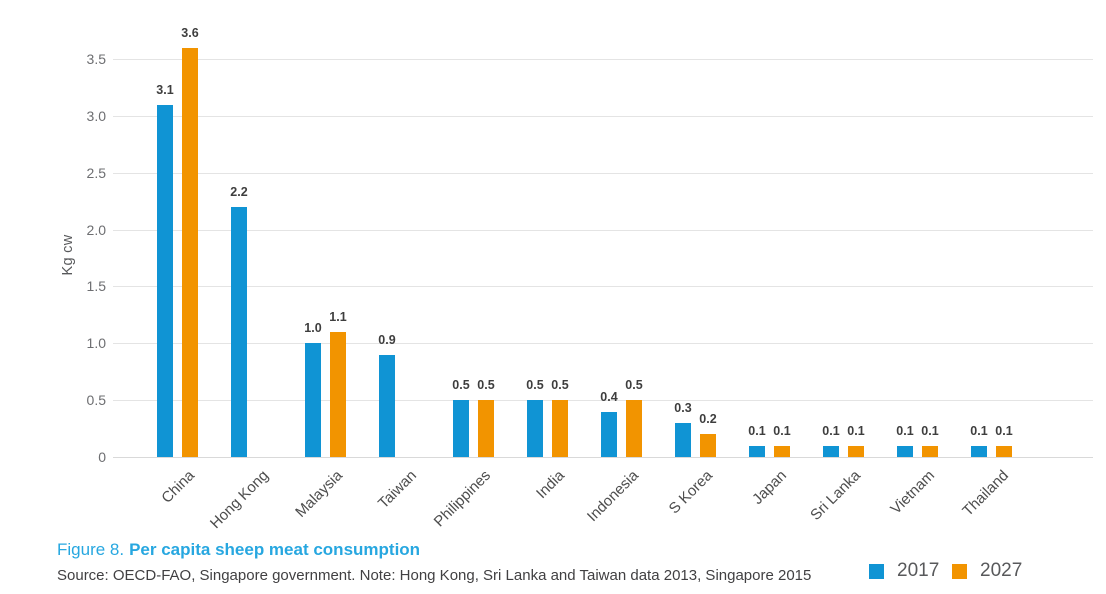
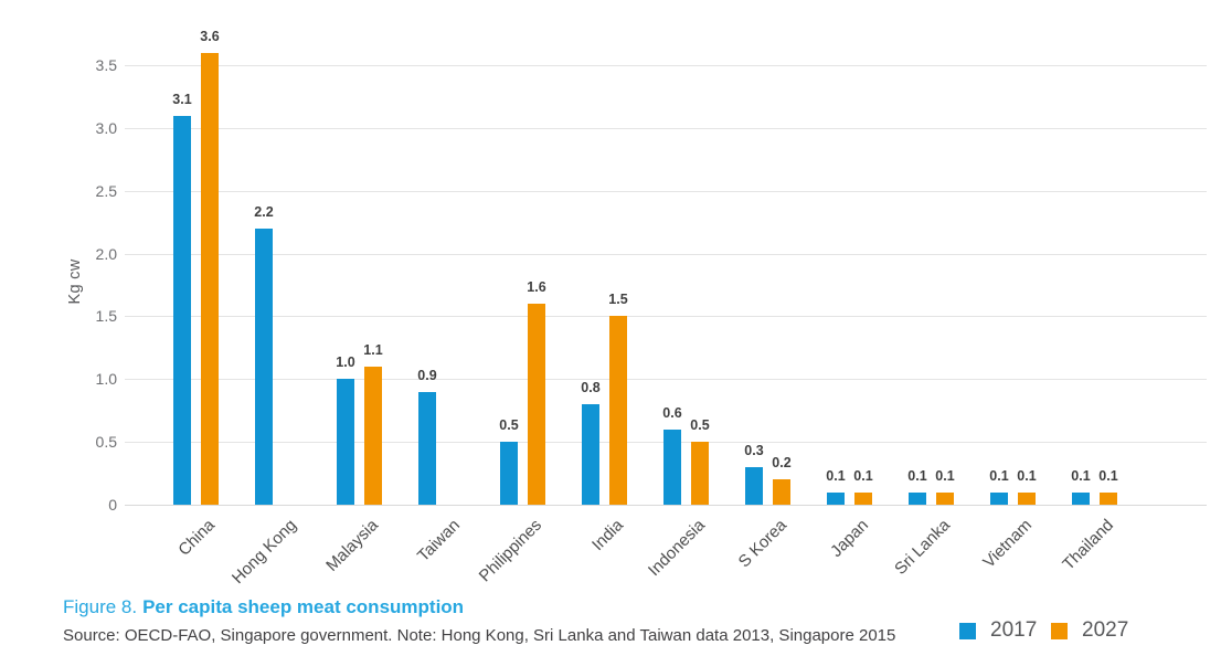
2027/Philippines: 0.5 -> 1.6
2017/India: 0.5 -> 0.8
2027/India: 0.5 -> 1.5
2017/Indonesia: 0.4 -> 0.6
